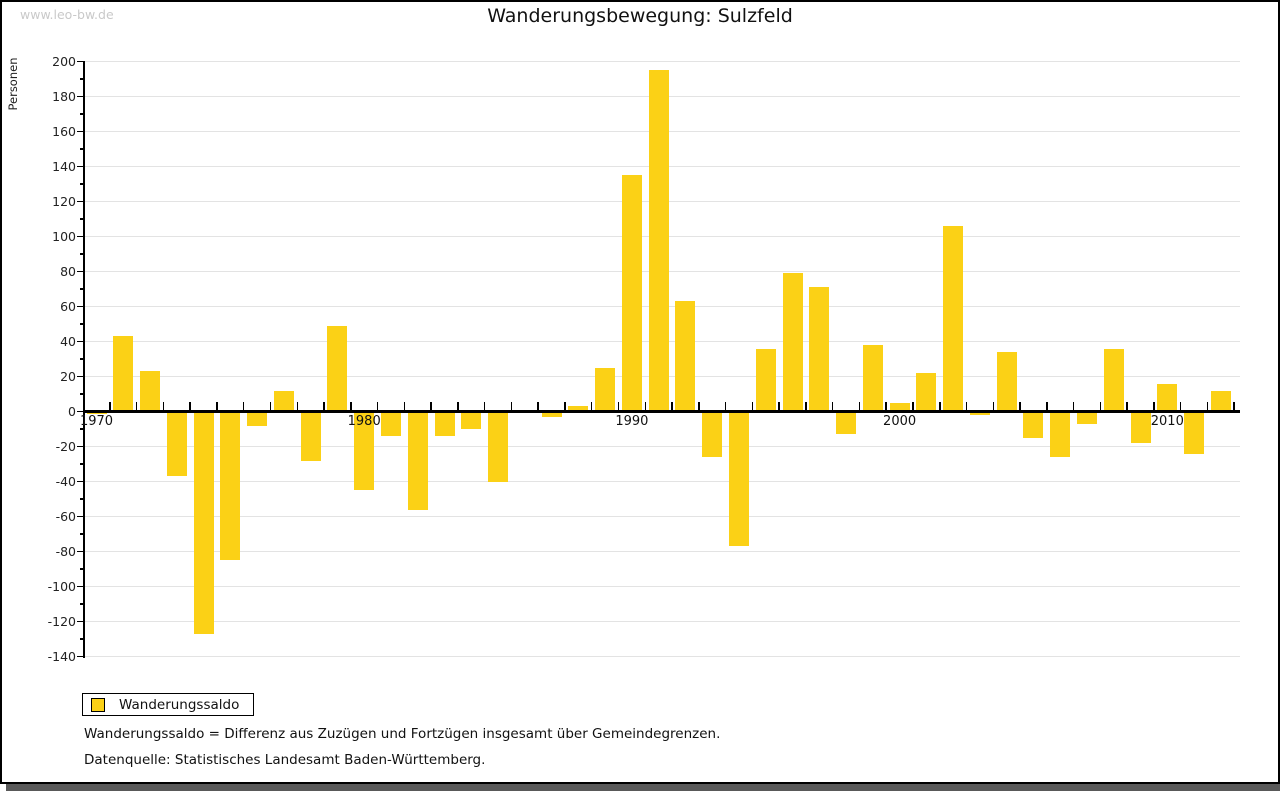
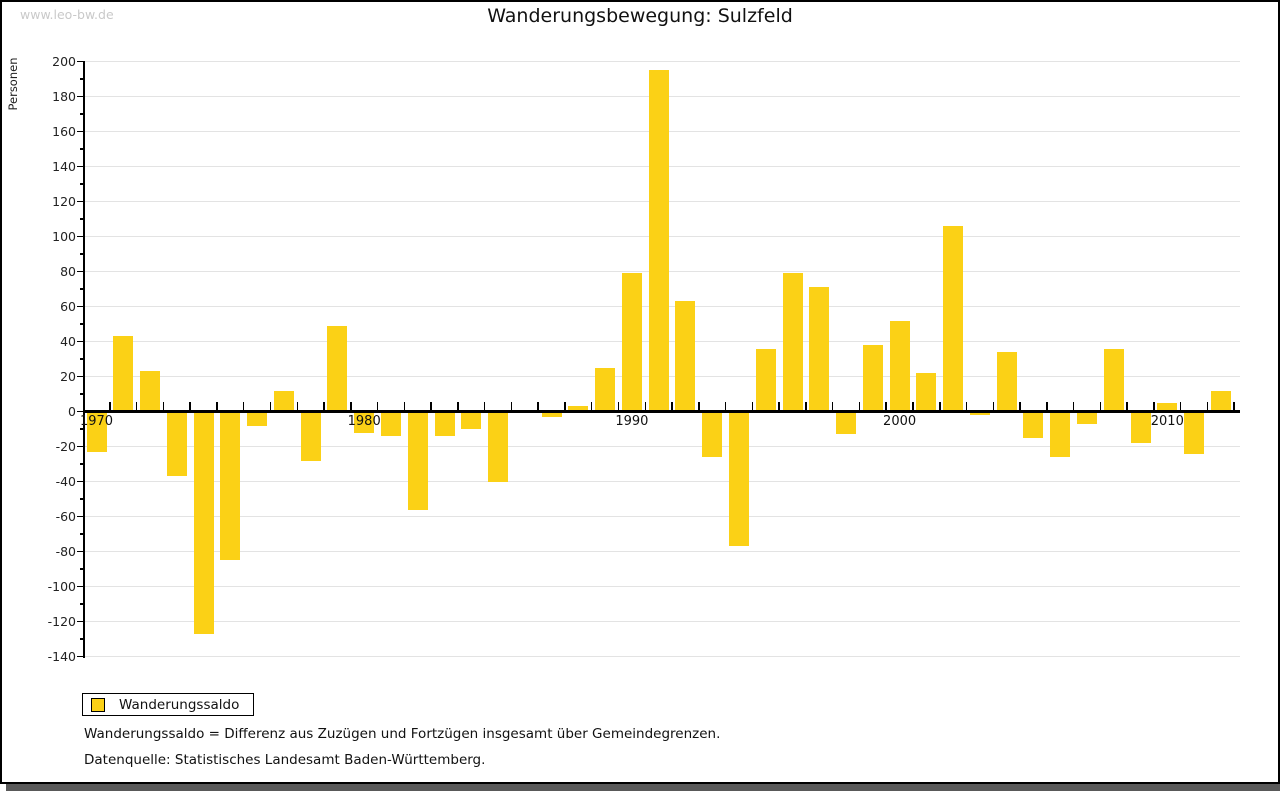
1970: -1 -> -23
1980: -45 -> -12
1990: 135 -> 79
2000: 5 -> 52
2010: 16 -> 5
